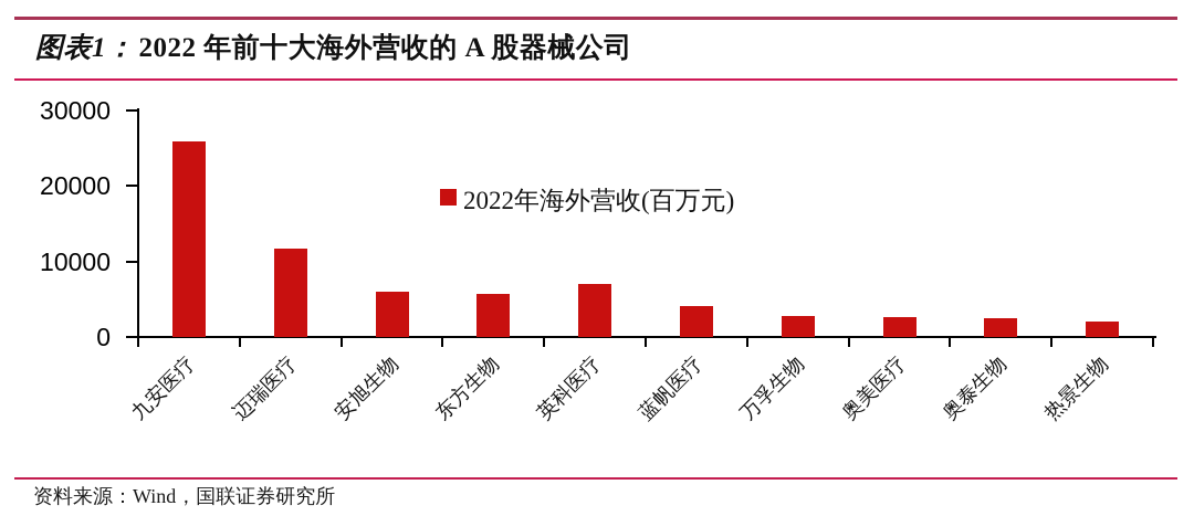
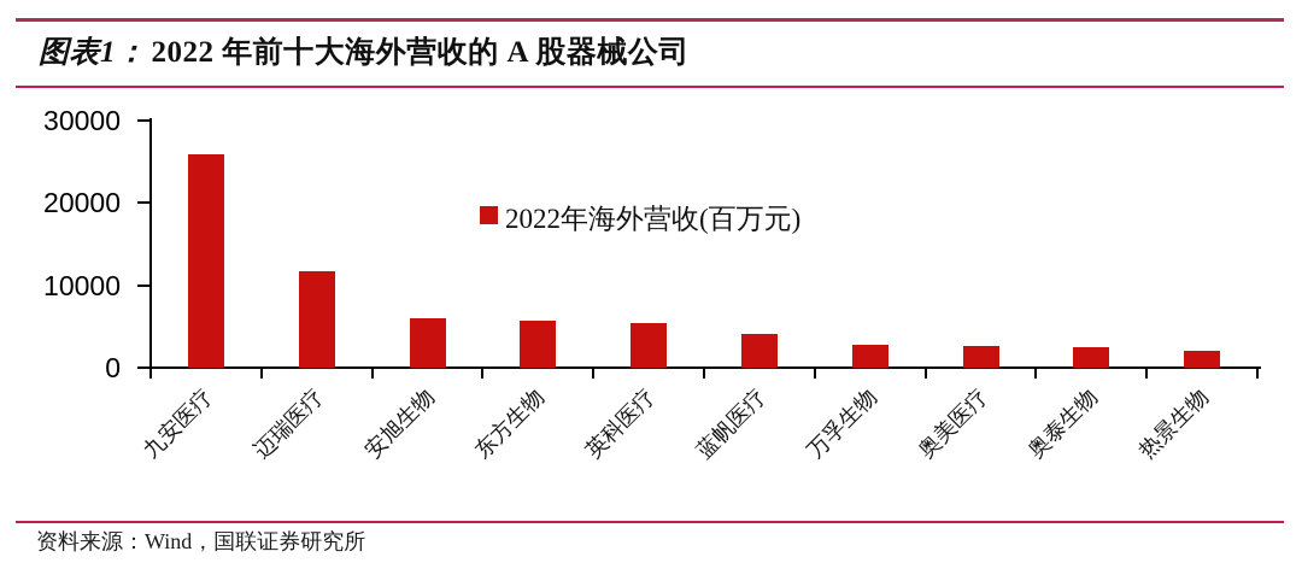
英科医疗: 7000 -> 5000
